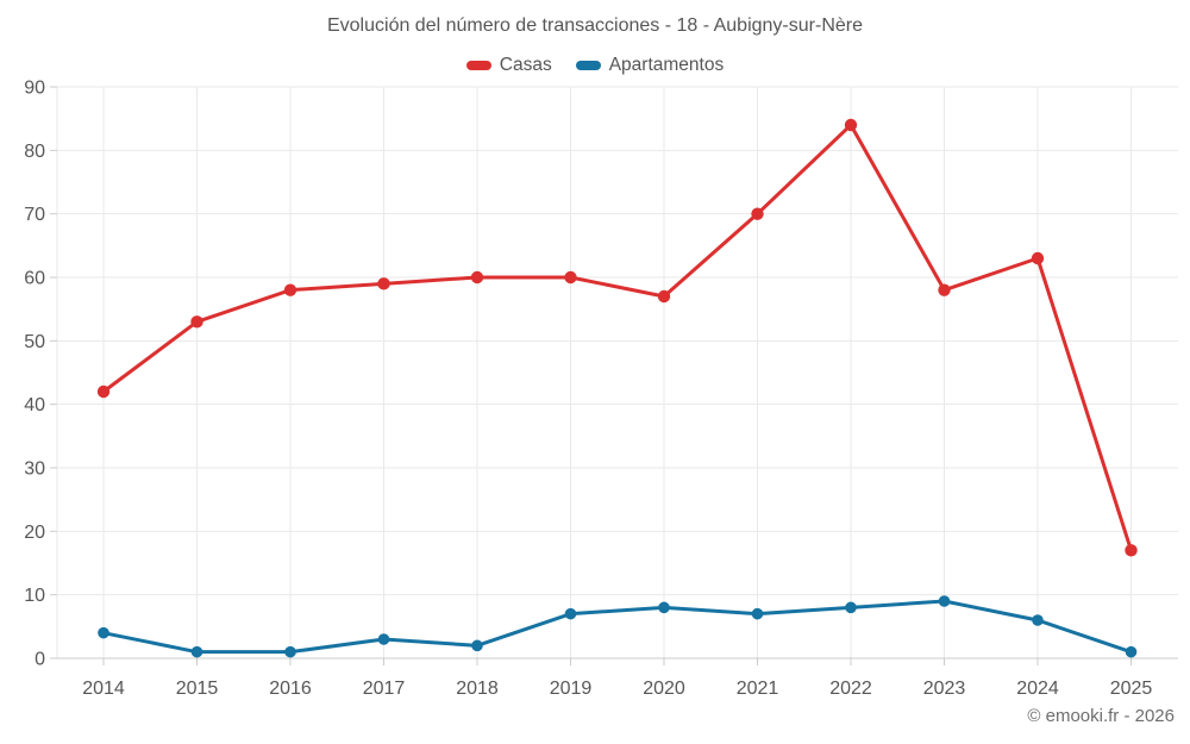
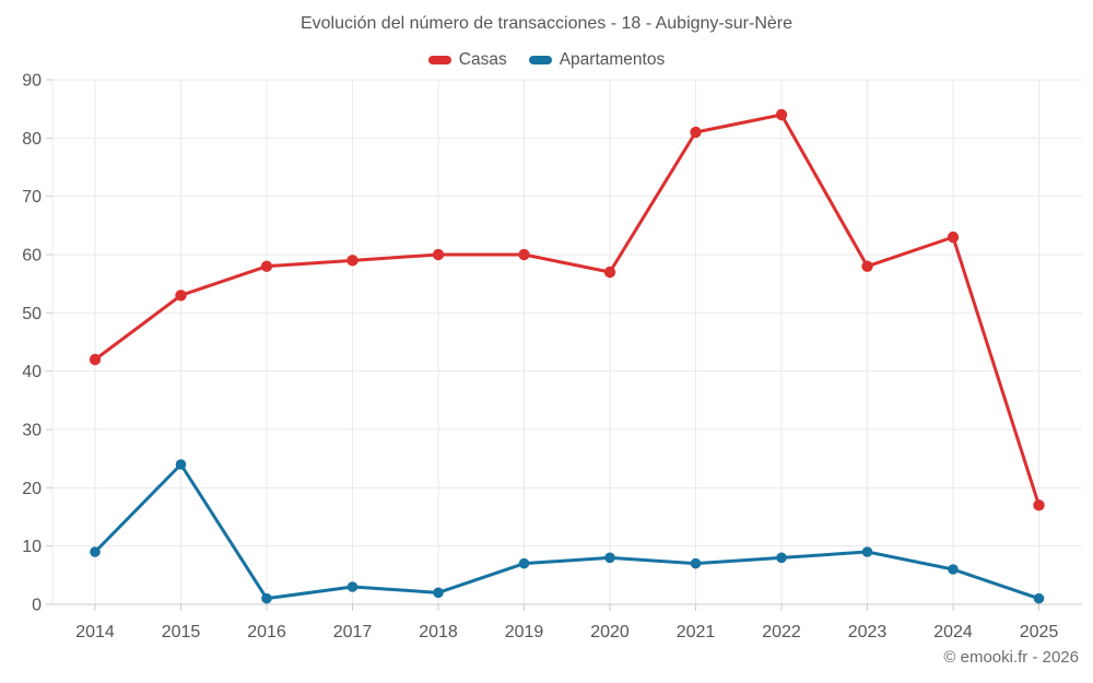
Apartamentos/2014: 4 -> 9
Apartamentos/2015: 1 -> 24
Casas/2021: 70 -> 81
